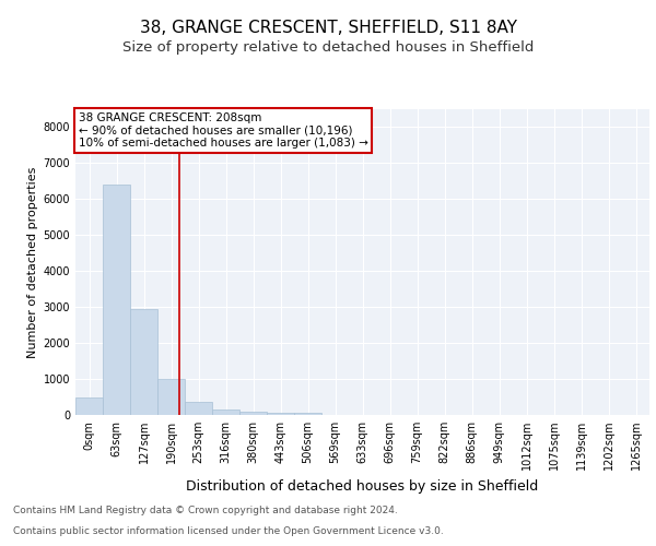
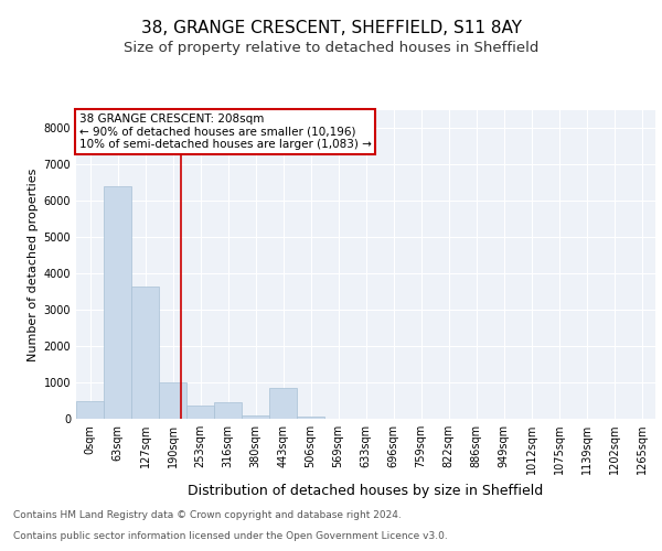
127sqm: 2950 -> 3650
316sqm: 150 -> 450
443sqm: 80 -> 850
